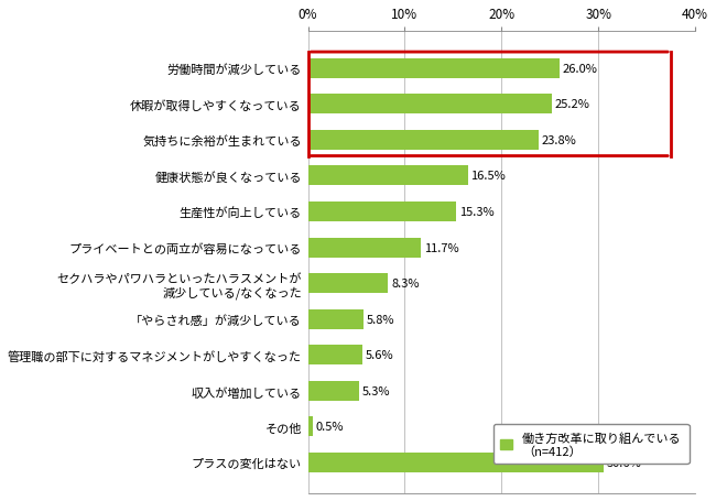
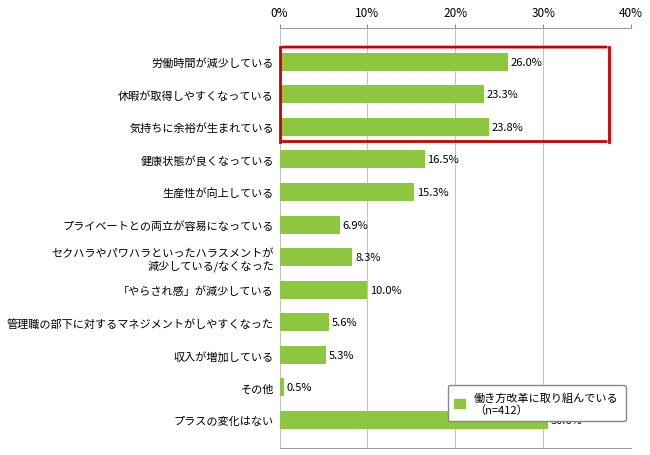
休暇が取得しやすくなっている: 25.2% -> 23.3%
プライベートとの両立が容易になっている: 11.7% -> 6.9%
「やらされ感」が減少している: 5.8% -> 10.0%
